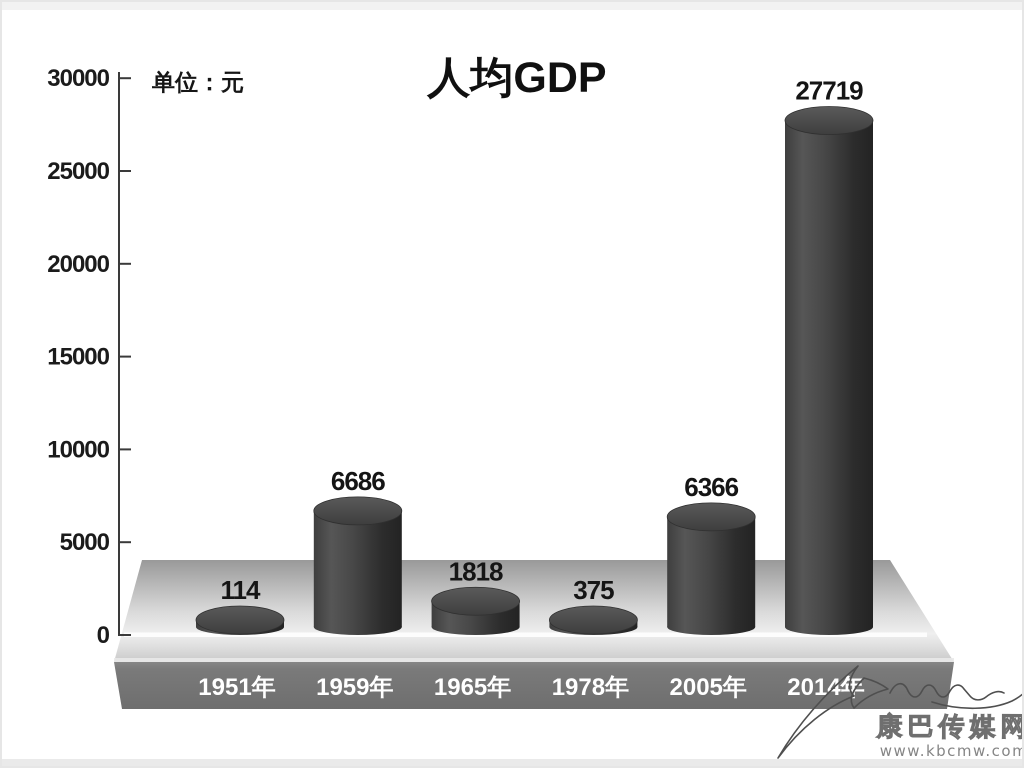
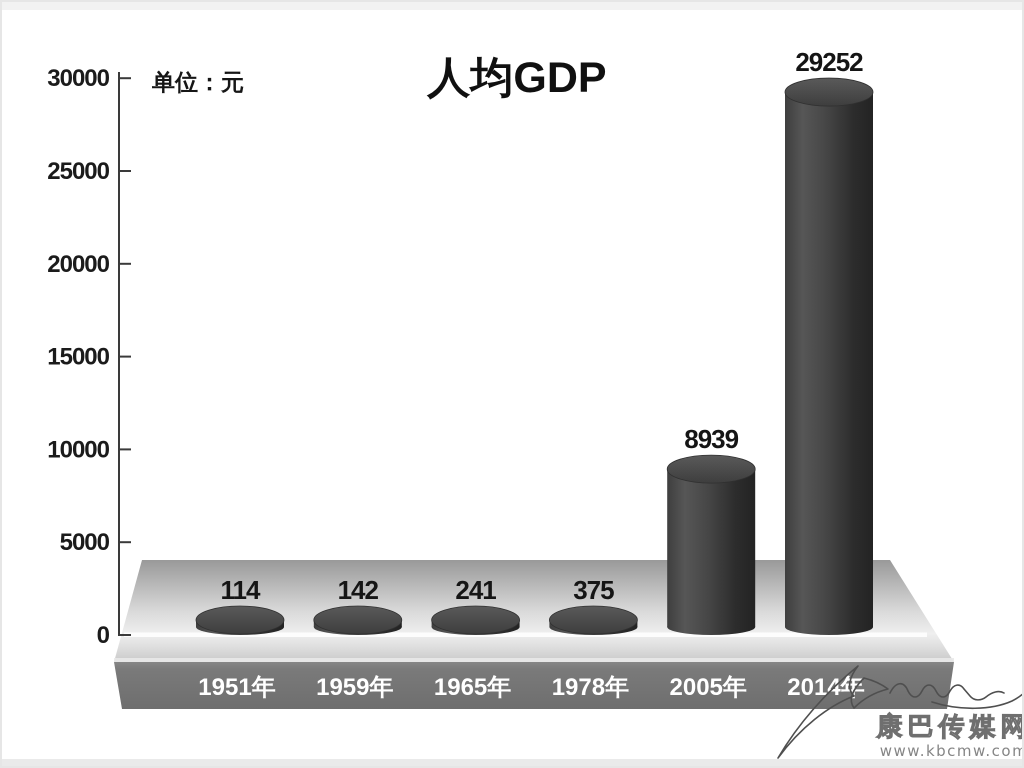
1959年: 6686 -> 142
1965年: 1818 -> 241
2005年: 6366 -> 8939
2014年: 27719 -> 29252
